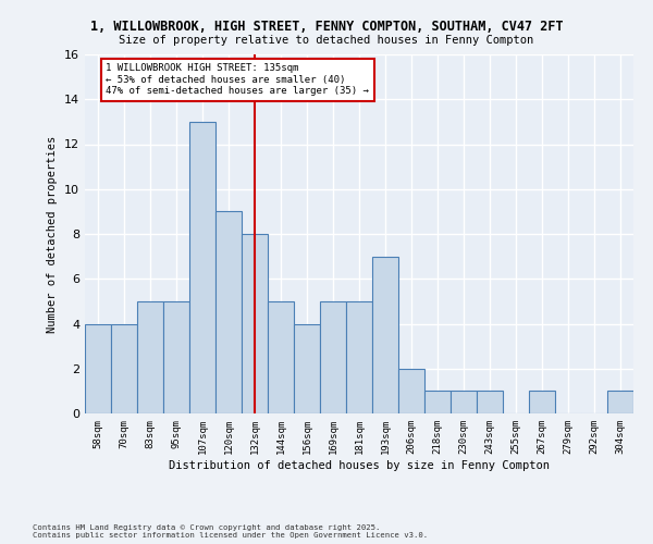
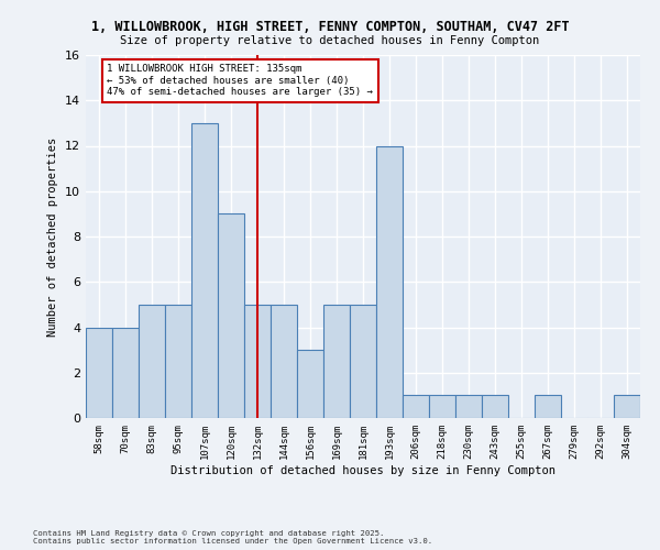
132sqm: 8 -> 5
156sqm: 4 -> 3
193sqm: 7 -> 12
206sqm: 2 -> 1
